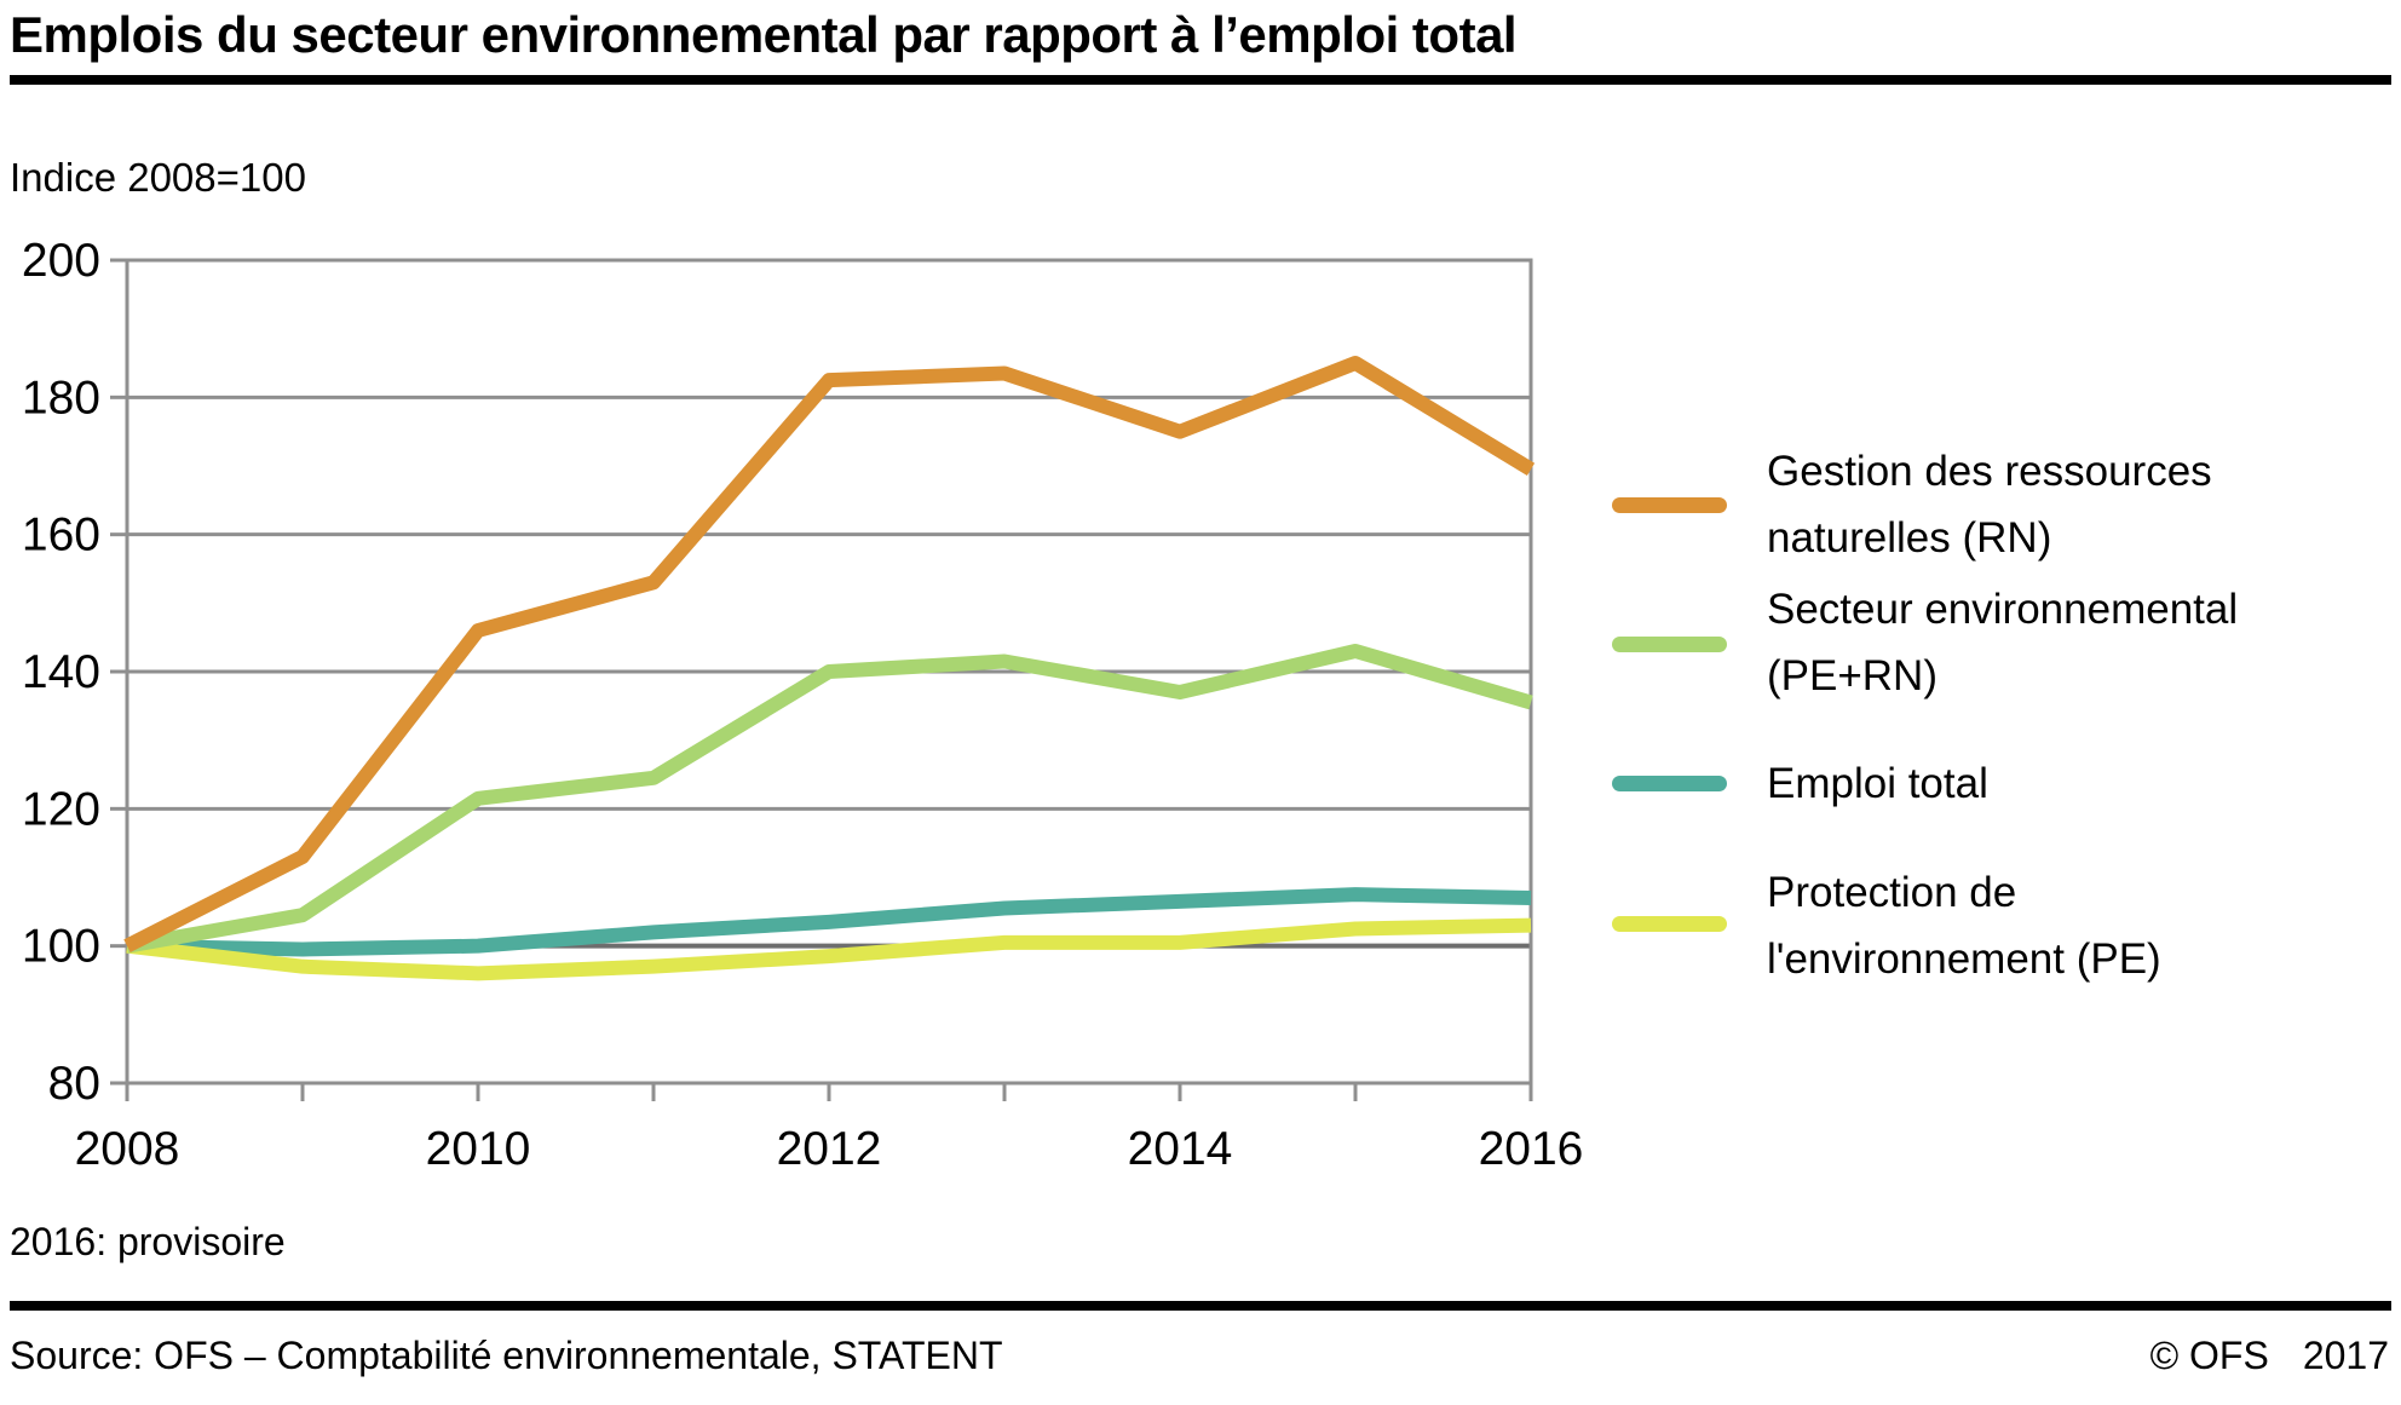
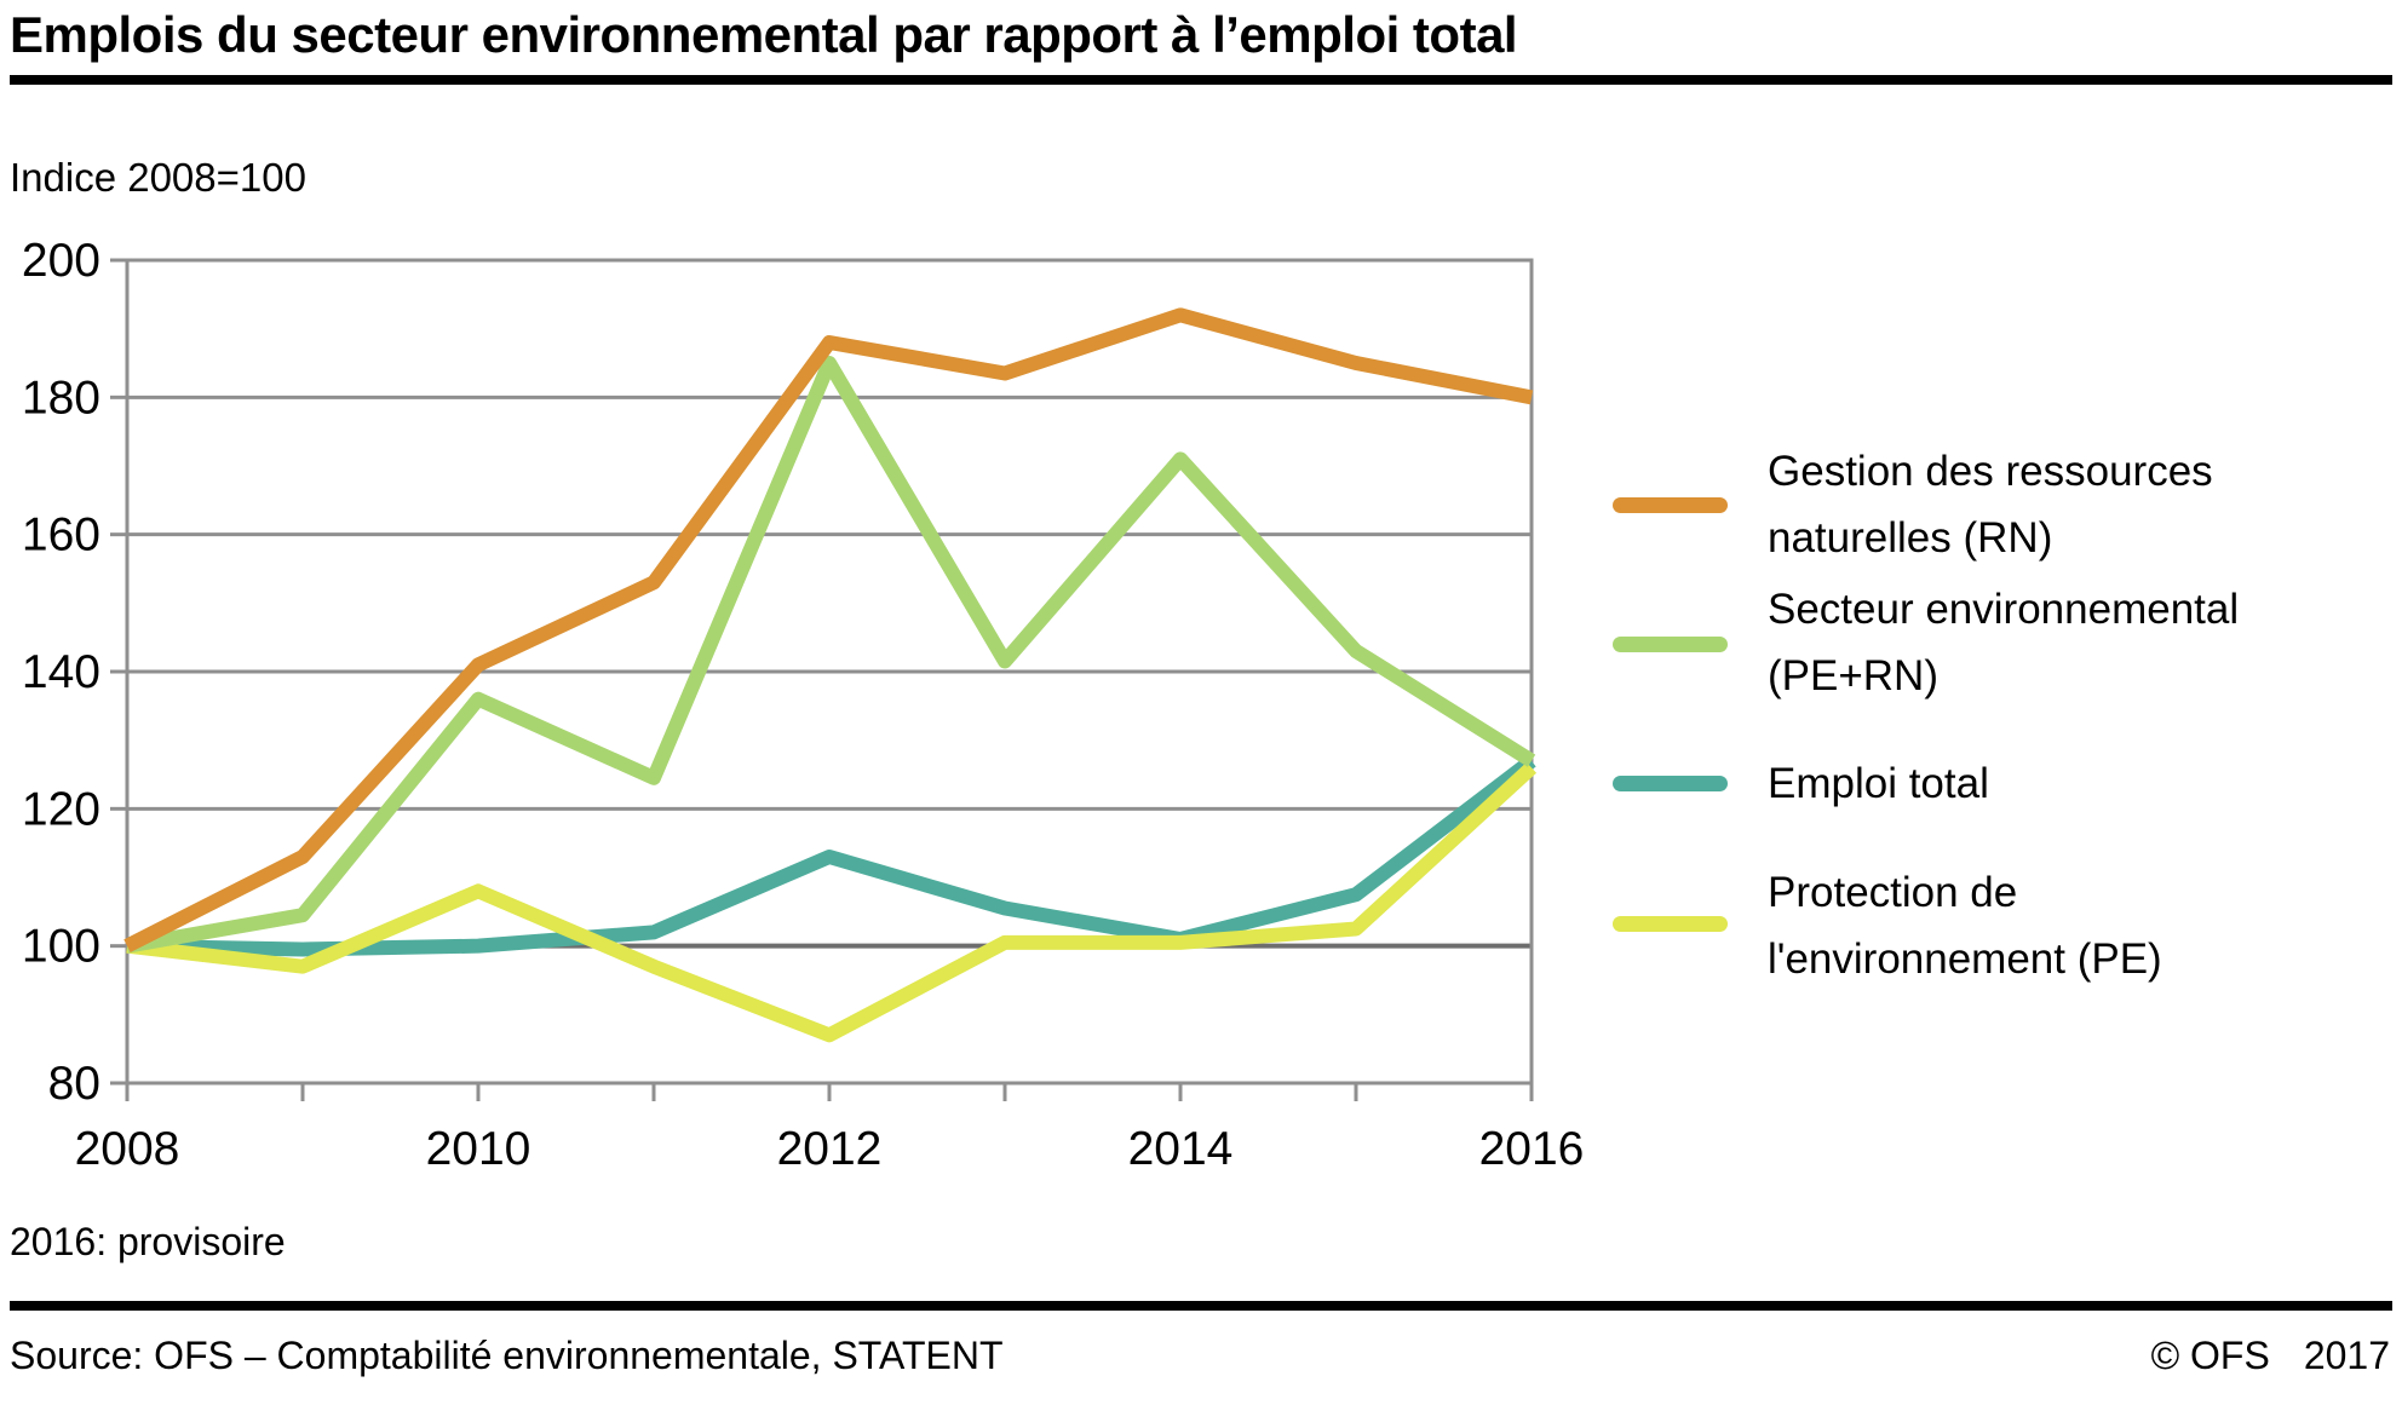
Gestion des ressources naturelles (RN)/2010: 146 -> 141
Secteur environnemental (PE+RN)/2010: 122 -> 136
Protection de l'environnement (PE)/2010: 96 -> 108
Gestion des ressources naturelles (RN)/2012: 182 -> 188
Secteur environnemental (PE+RN)/2012: 140 -> 185
Emploi total/2012: 104 -> 113
Protection de l'environnement (PE)/2012: 98 -> 87
Gestion des ressources naturelles (RN)/2014: 175 -> 192
Secteur environnemental (PE+RN)/2014: 137 -> 171
Emploi total/2014: 106 -> 101
Gestion des ressources naturelles (RN)/2016: 170 -> 180
Secteur environnemental (PE+RN)/2016: 136 -> 127
Emploi total/2016: 107 -> 127
Protection de l'environnement (PE)/2016: 103 -> 126
